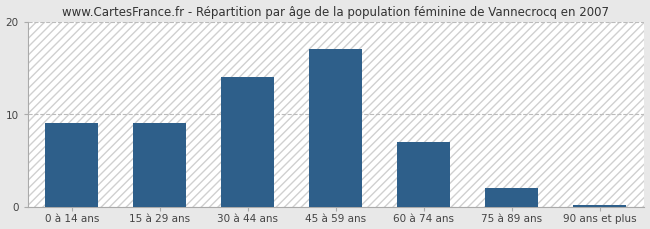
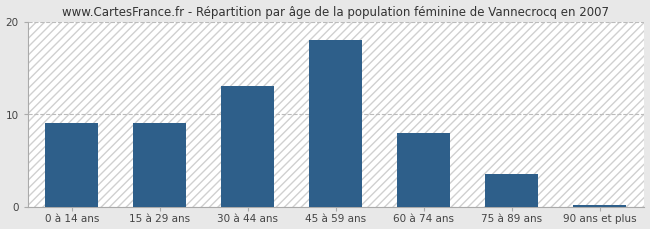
30 à 44 ans: 14.0 -> 13.0
45 à 59 ans: 17.0 -> 18.0
60 à 74 ans: 7.0 -> 8.0
75 à 89 ans: 2.0 -> 3.5
